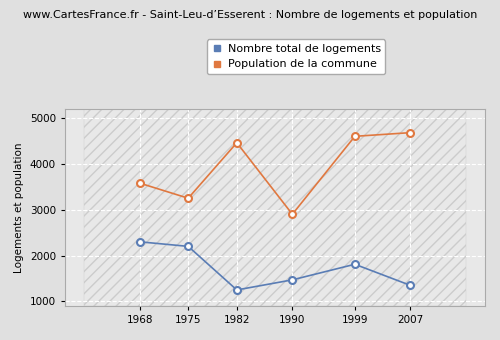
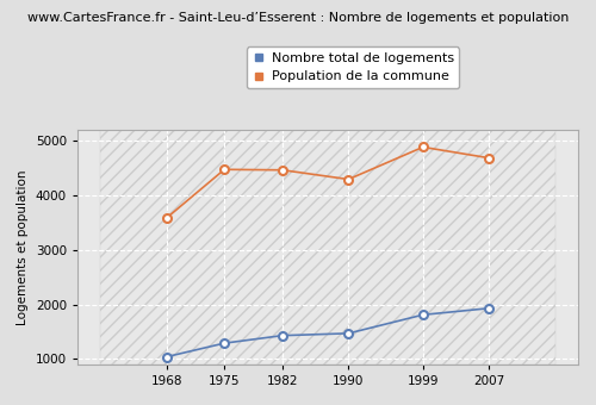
Nombre total de logements/1968: 2300 -> 1040
Nombre total de logements/1975: 2200 -> 1290
Population de la commune/1975: 3250 -> 4470
Nombre total de logements/1982: 1250 -> 1430
Population de la commune/1990: 2900 -> 4290
Population de la commune/1999: 4600 -> 4880
Nombre total de logements/2007: 1350 -> 1930
